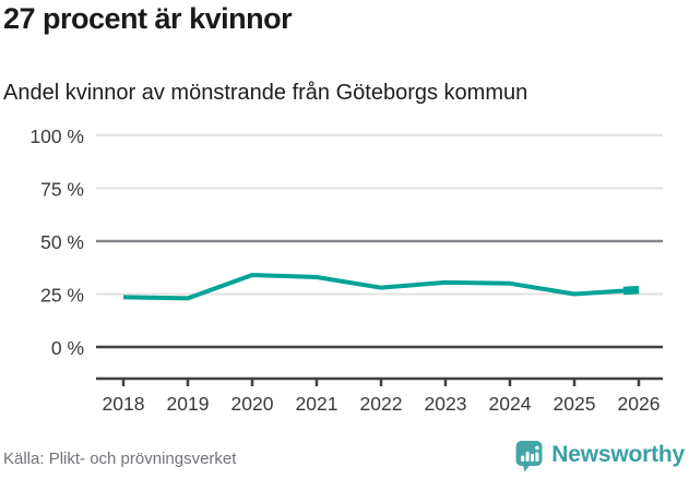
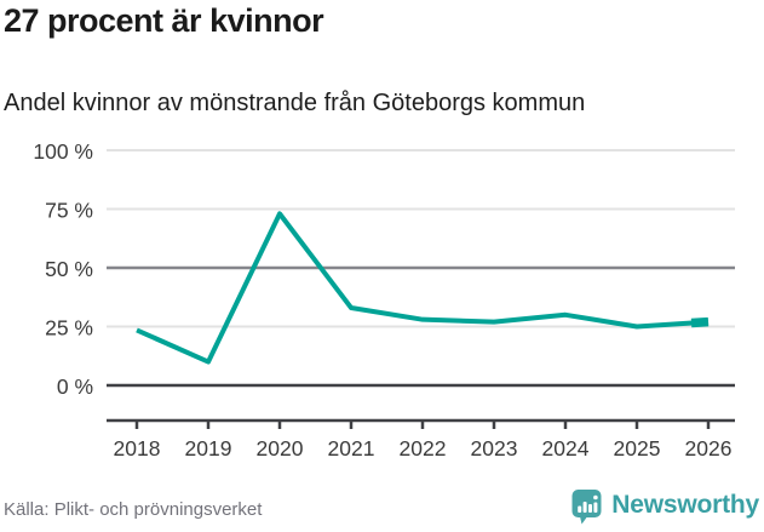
2019: 23% -> 10%
2020: 34% -> 73%
2023: 30% -> 27%
